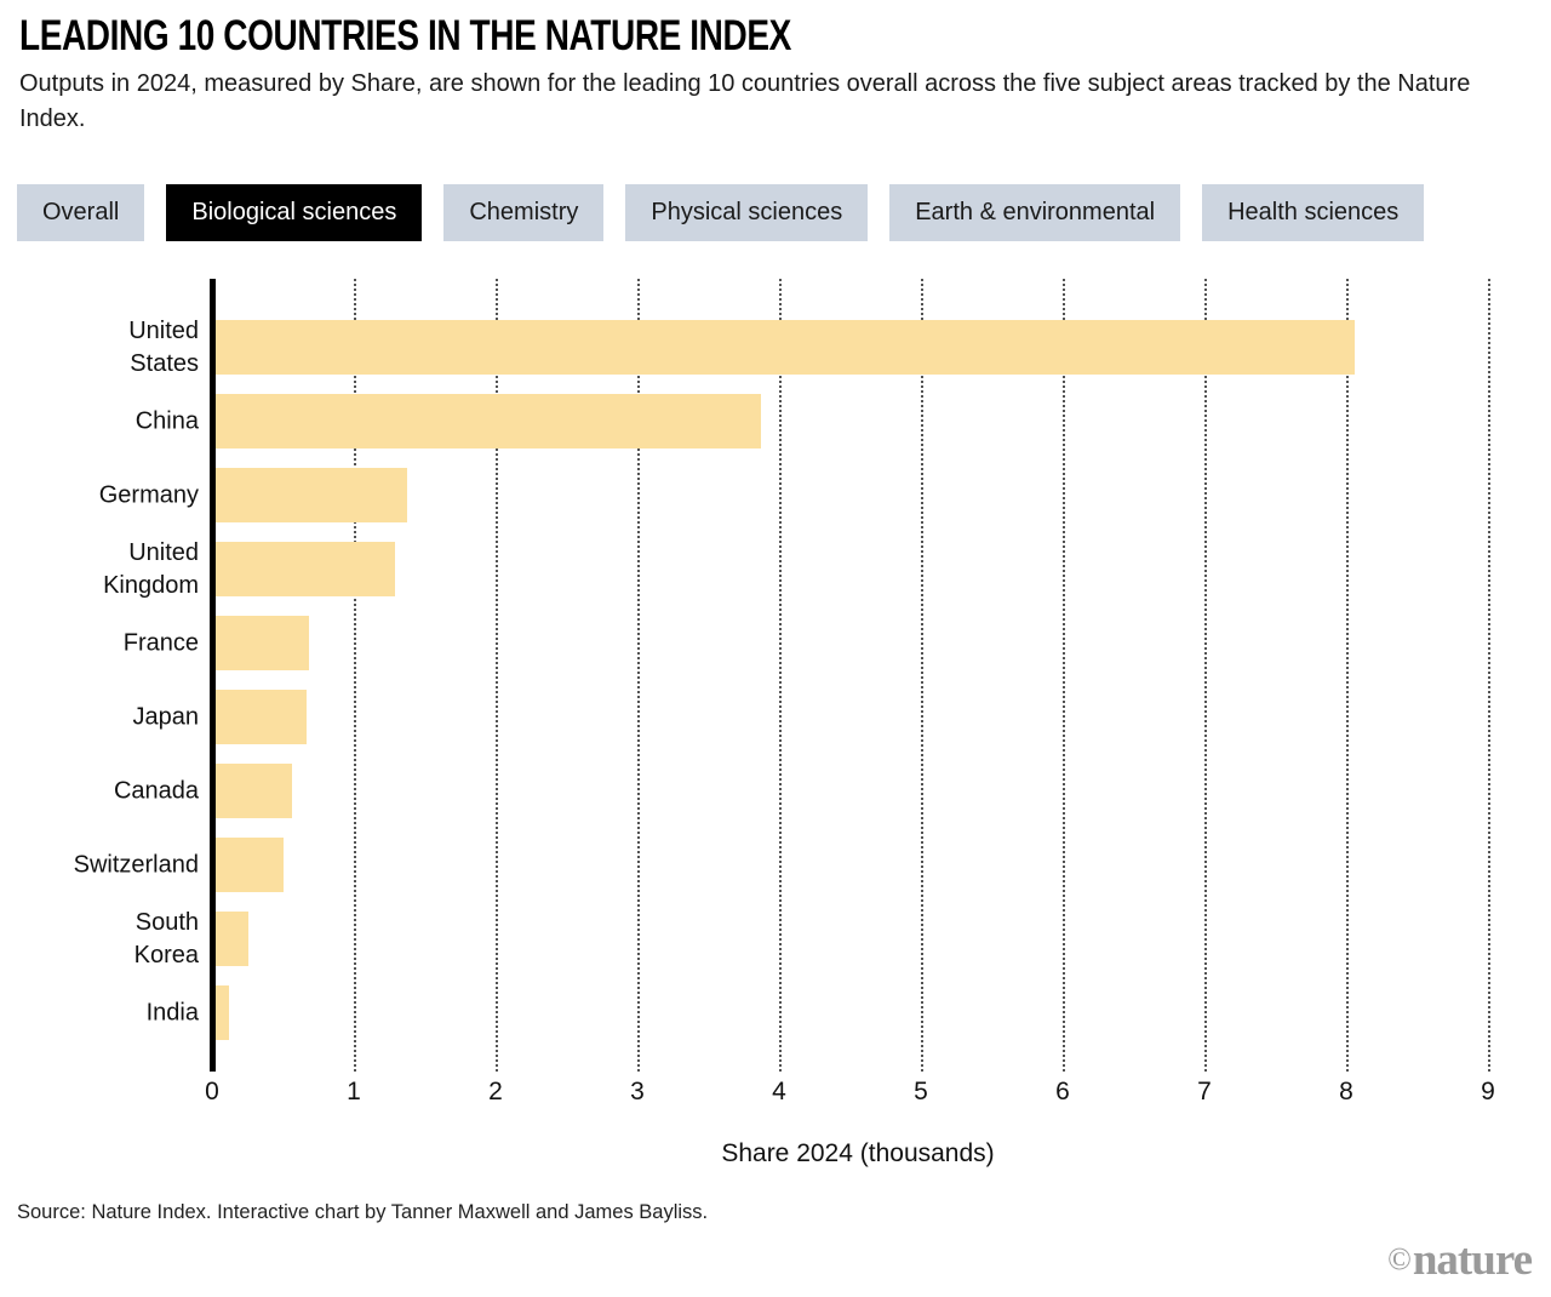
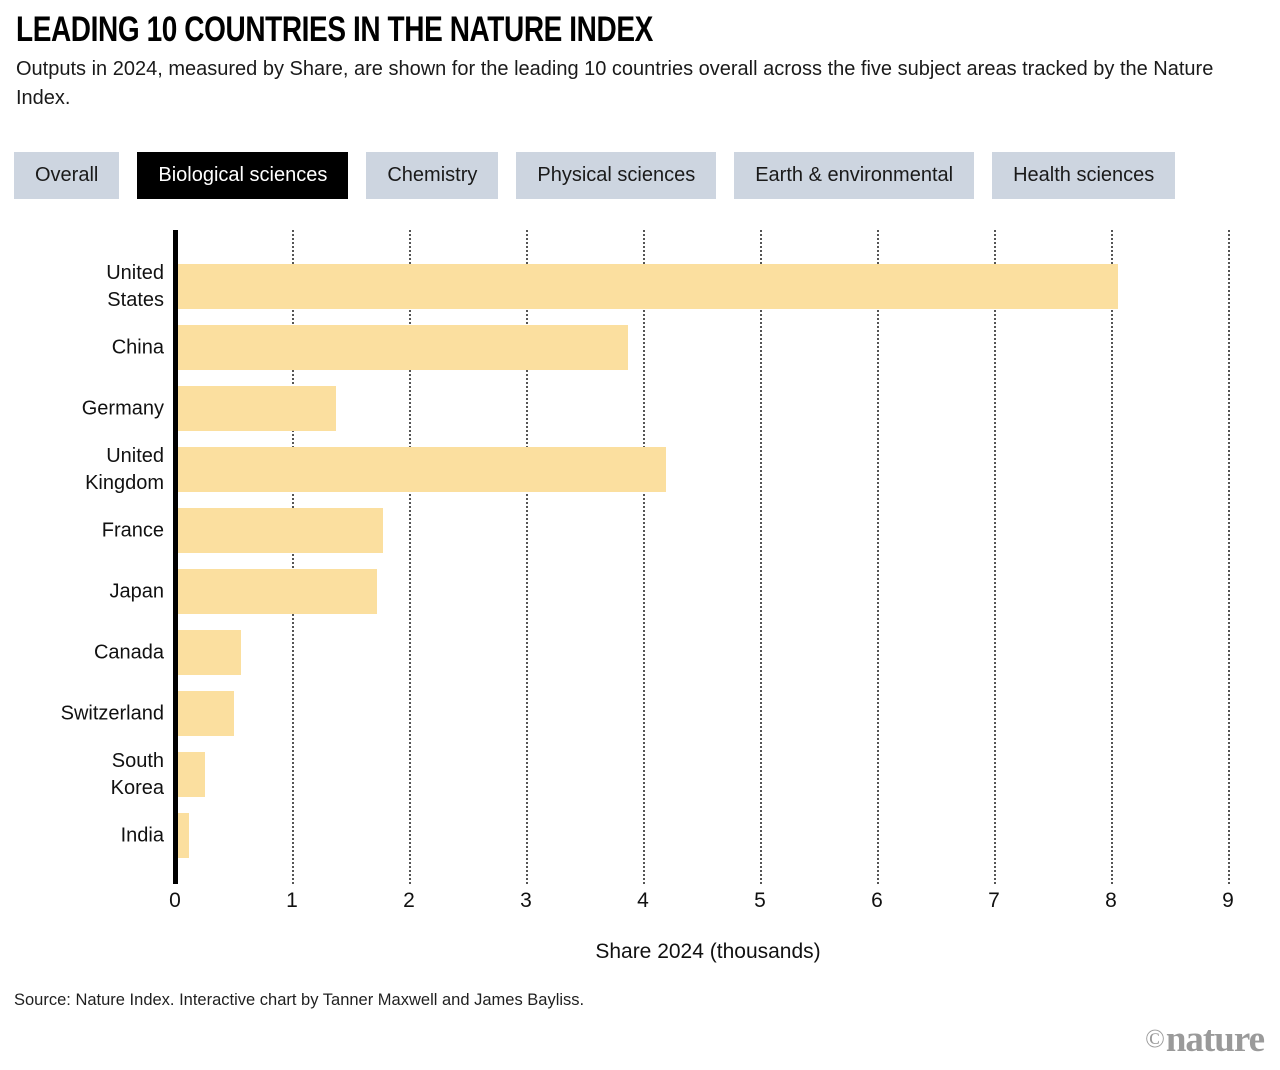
United Kingdom: 1.29 -> 4.20
France: 0.68 -> 1.78
Japan: 0.67 -> 1.73
